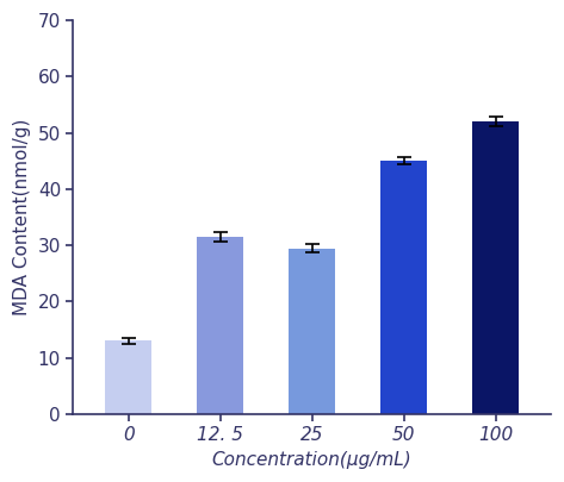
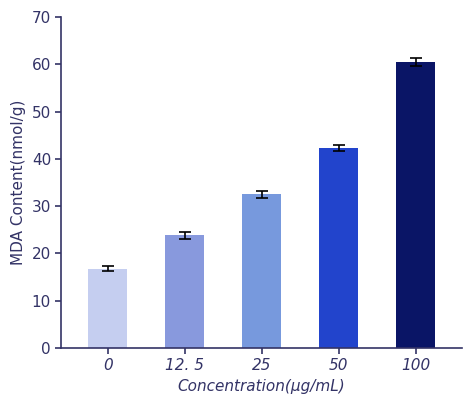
0: 13.0 -> 16.8
12. 5: 31.5 -> 23.8
25: 29.5 -> 32.5
50: 45.0 -> 42.3
100: 52.0 -> 60.5
